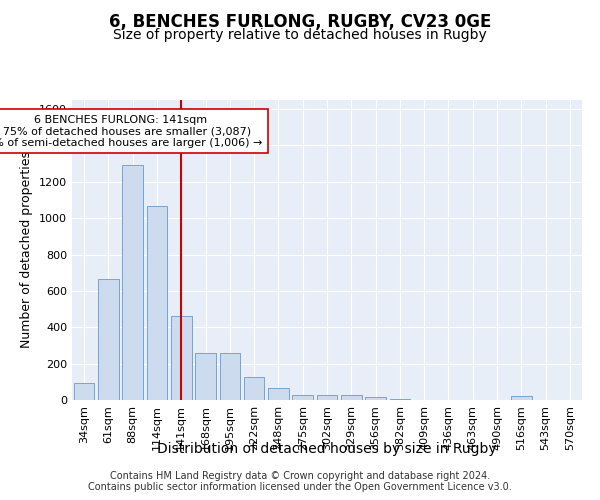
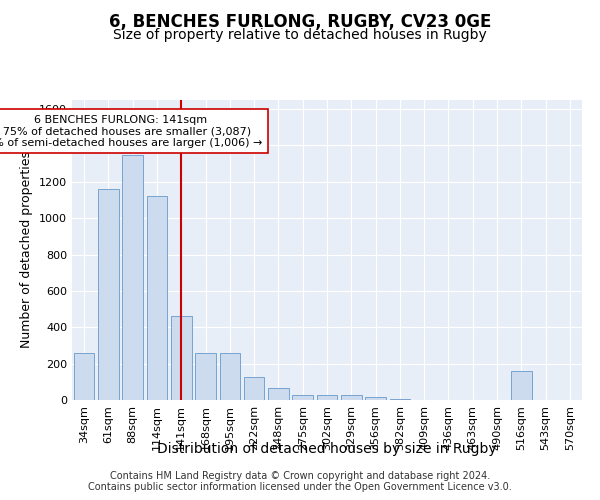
34sqm: 100 -> 260
61sqm: 660 -> 1160
88sqm: 1290 -> 1350
114sqm: 1060 -> 1120
516sqm: 20 -> 160
